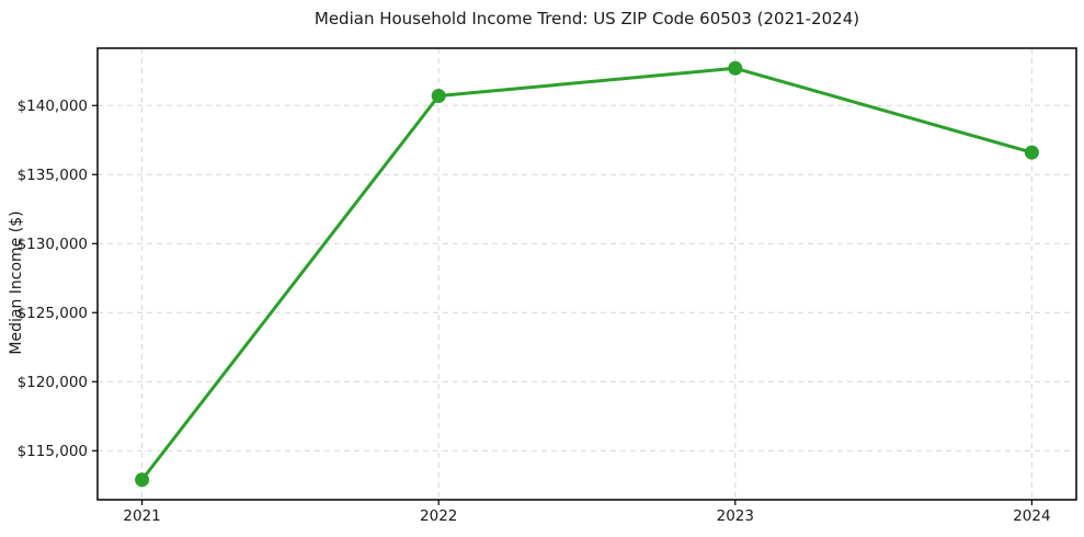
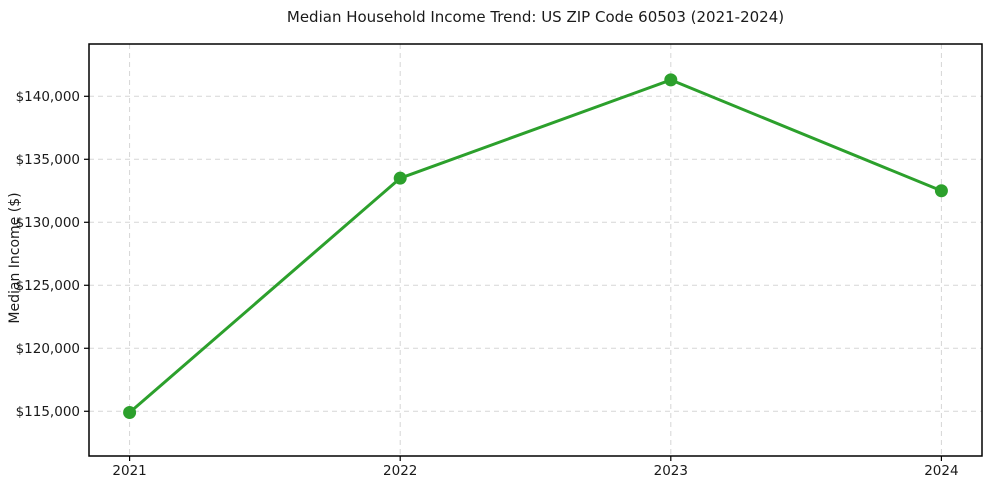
2021: $112900 -> $114900
2022: $140700 -> $133500
2023: $142700 -> $141300
2024: $136600 -> $132500
